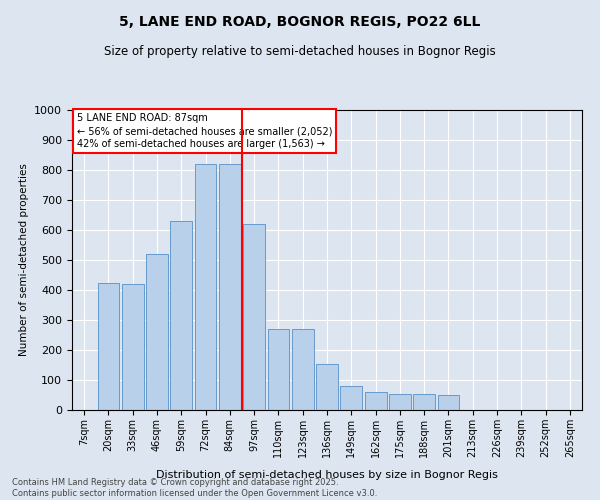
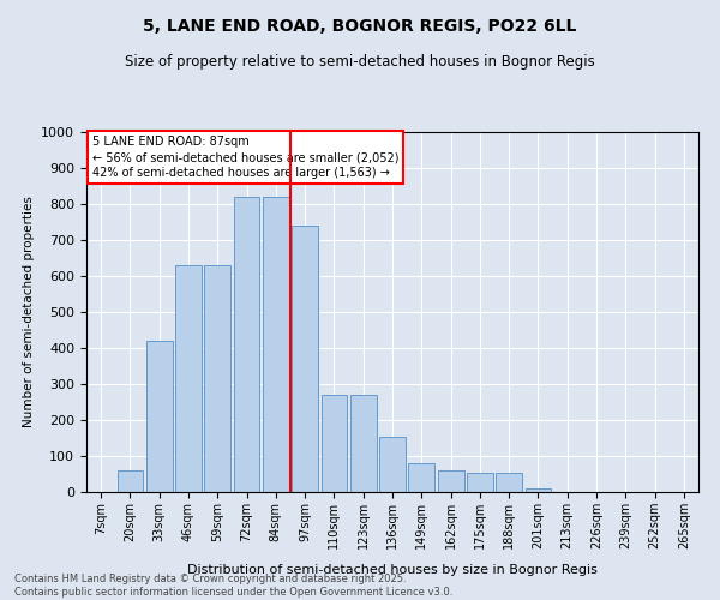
20sqm: 425 -> 60
46sqm: 520 -> 630
97sqm: 620 -> 740
201sqm: 50 -> 10
